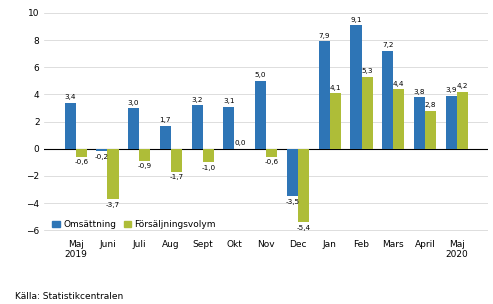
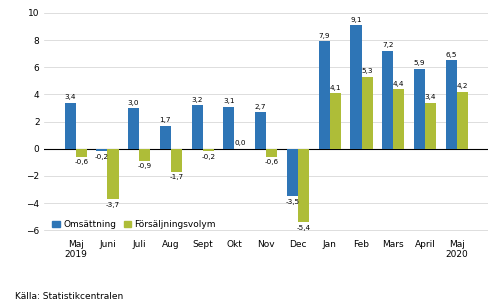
Försäljningsvolym/Sept: -1,0 -> -0,2
Omsättning/Nov: 5,0 -> 2,7
Omsättning/April: 3,8 -> 5,9
Försäljningsvolym/April: 2,8 -> 3,4
Omsättning/Maj 2020: 3,9 -> 6,5
